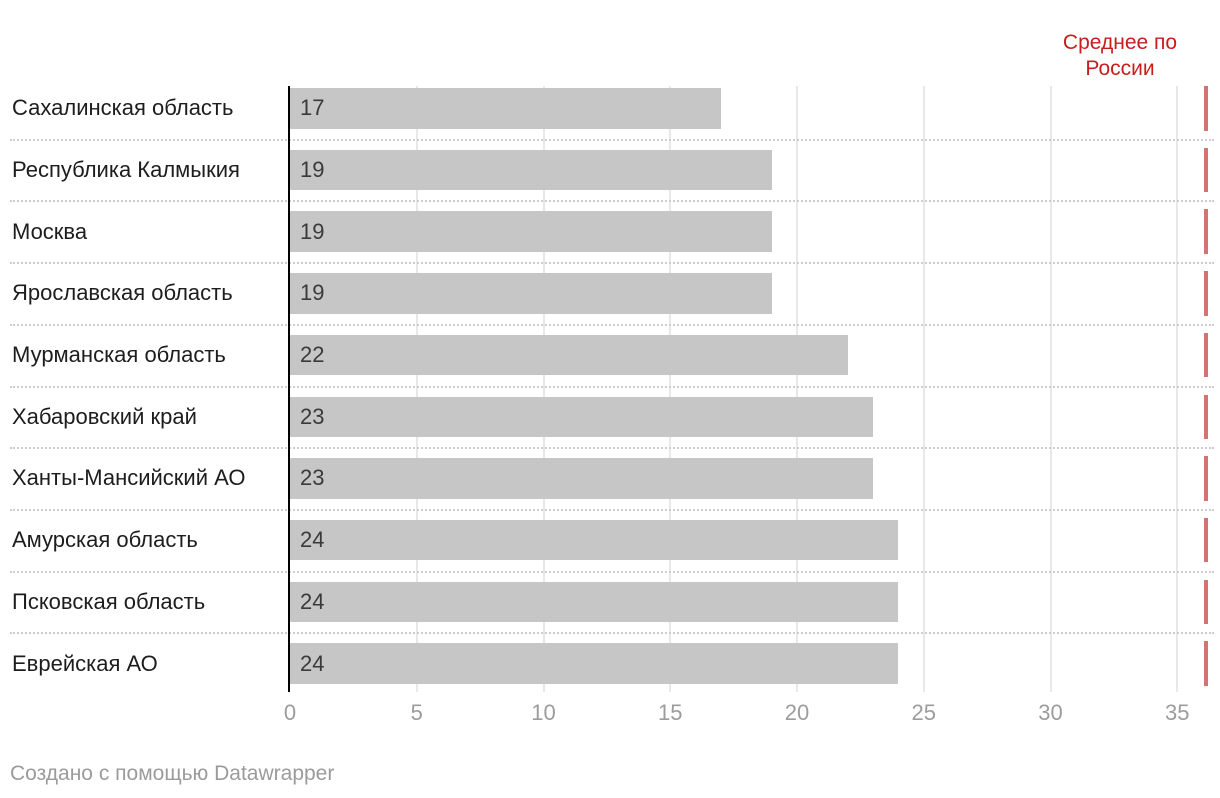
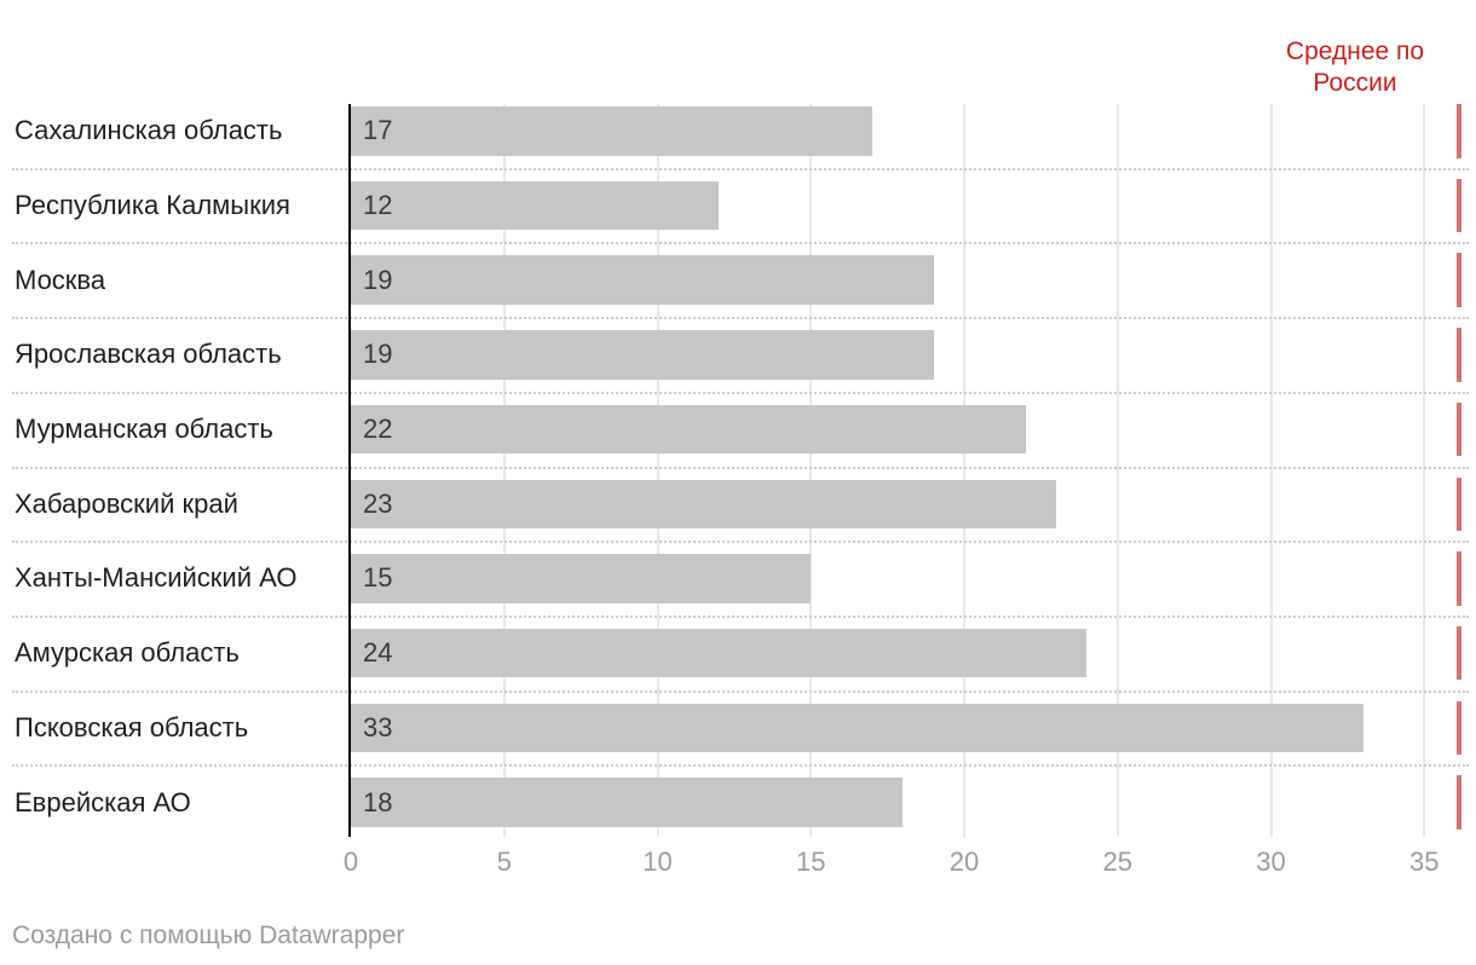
Республика Калмыкия: 19 -> 12
Ханты-Мансийский АО: 23 -> 15
Псковская область: 24 -> 33
Еврейская АО: 24 -> 18
